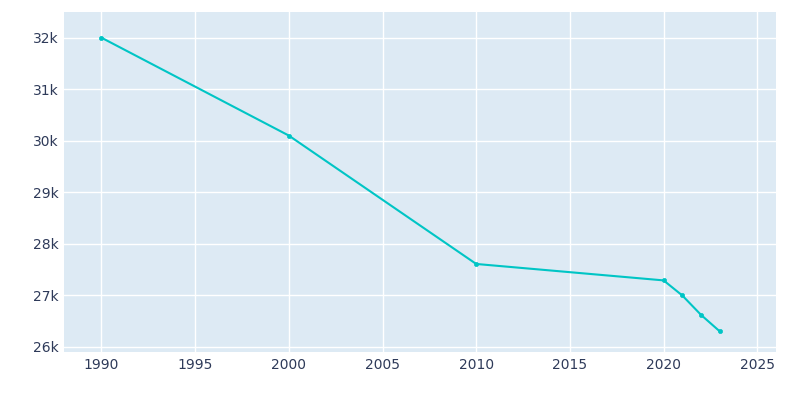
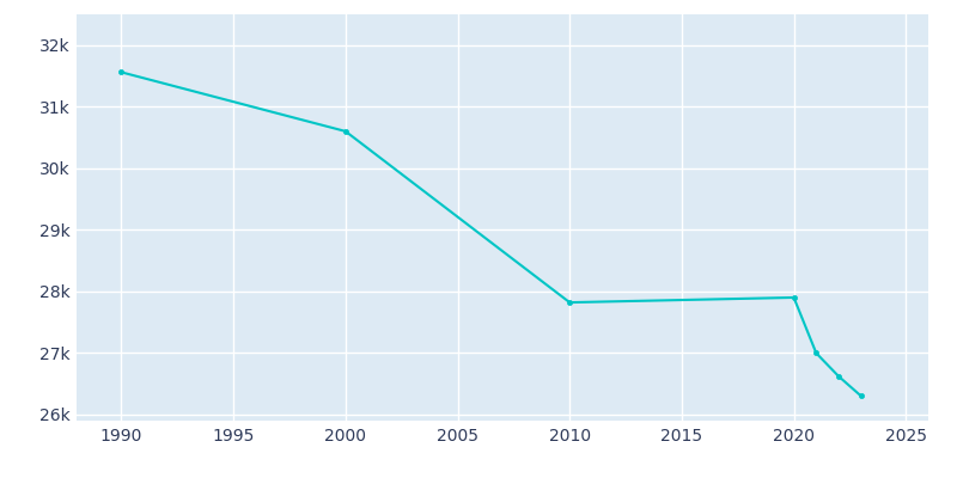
1990: 32.00k -> 31.56k
2000: 30.10k -> 30.60k
2010: 27.61k -> 27.82k
2020: 27.29k -> 27.90k
